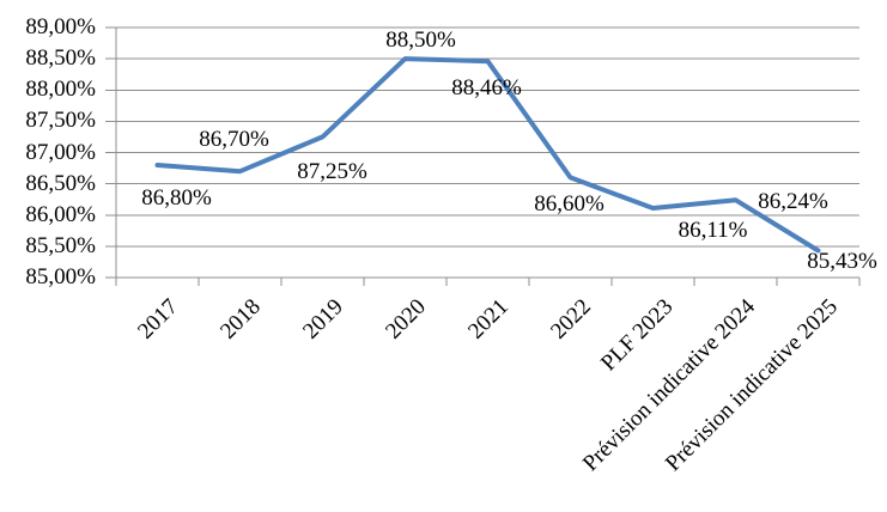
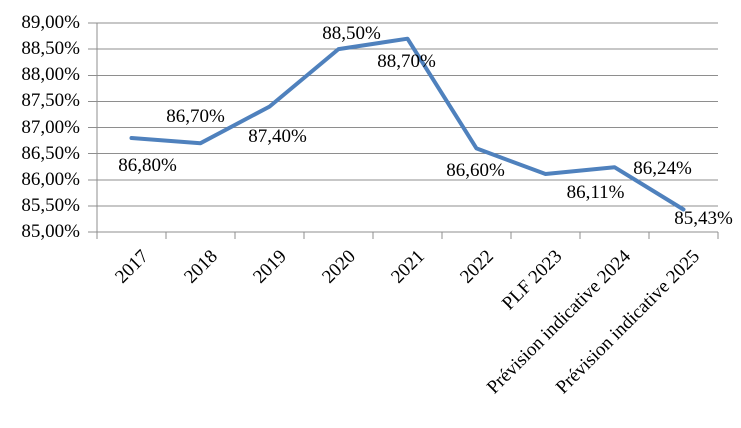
2019: 87,25% -> 87,40%
2021: 88,46% -> 88,70%
